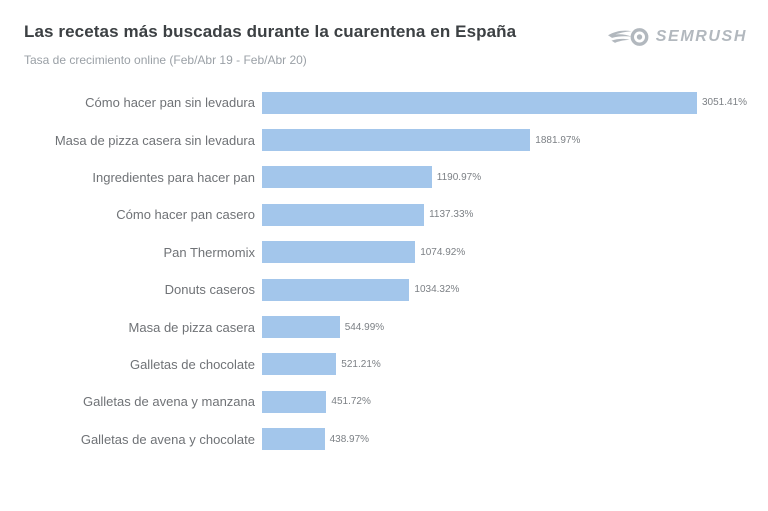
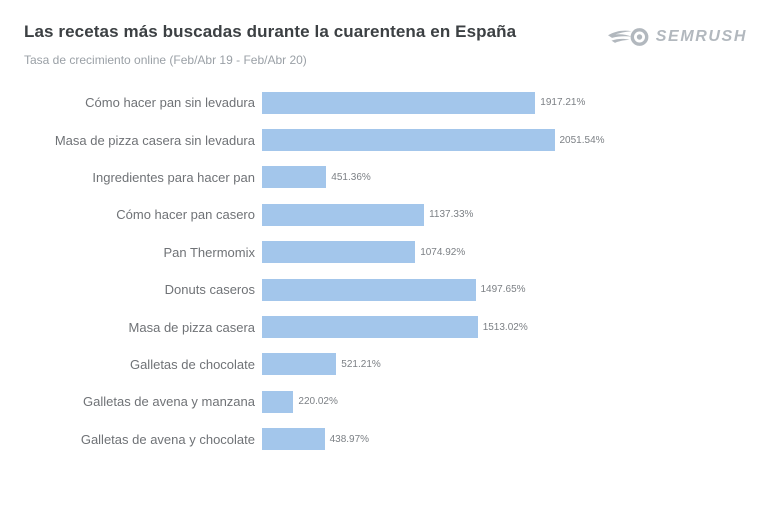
Cómo hacer pan sin levadura: 3051.41% -> 1917.21%
Masa de pizza casera sin levadura: 1881.97% -> 2051.54%
Ingredientes para hacer pan: 1190.97% -> 451.36%
Donuts caseros: 1034.32% -> 1497.65%
Masa de pizza casera: 544.99% -> 1513.02%
Galletas de avena y manzana: 451.72% -> 220.02%
